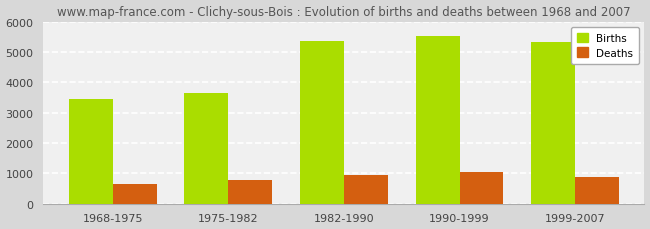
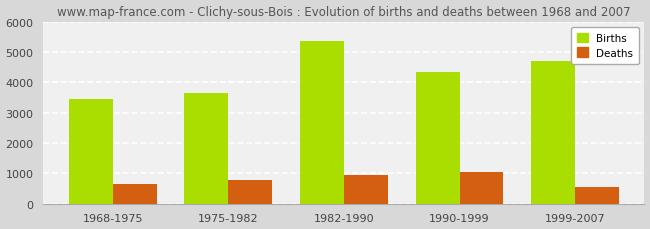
Births/1990-1999: 5530 -> 4350
Births/1999-2007: 5330 -> 4700
Deaths/1999-2007: 870 -> 550
